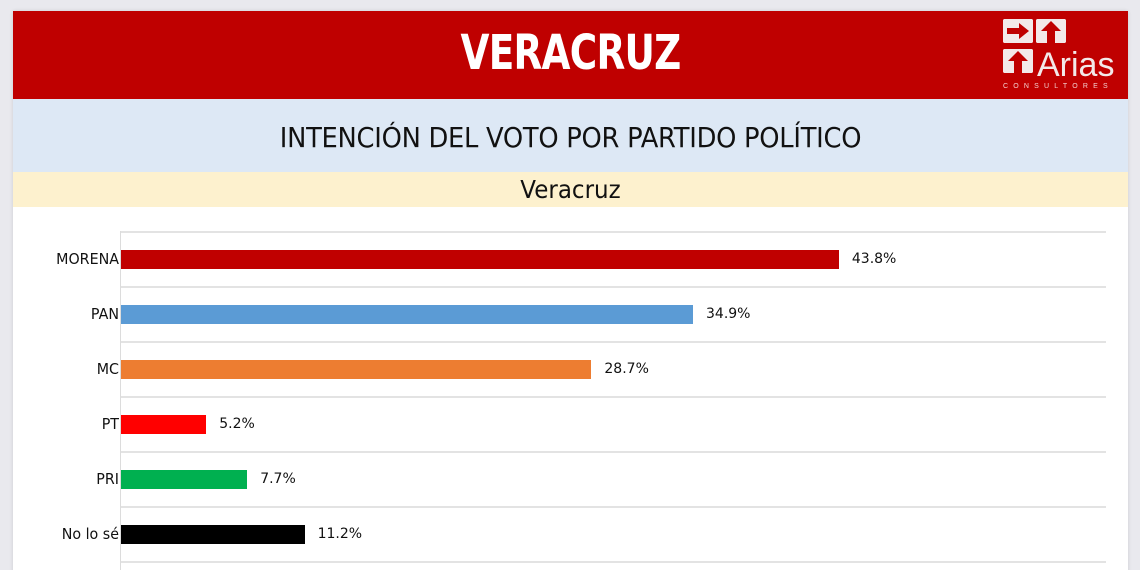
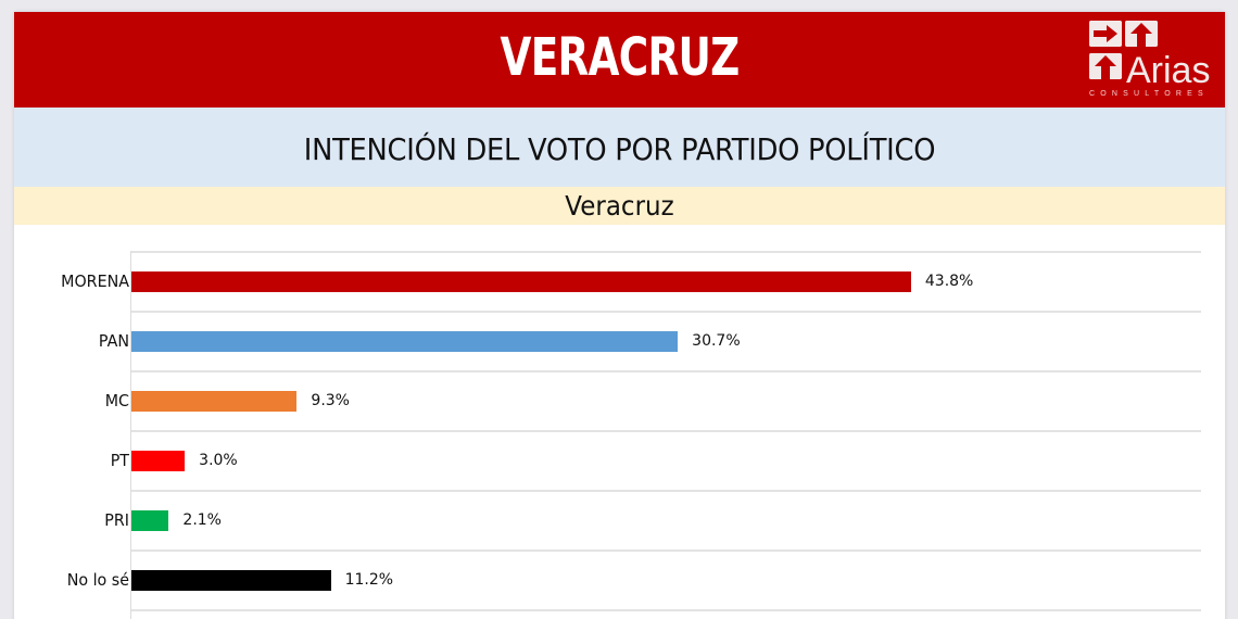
PAN: 34.9% -> 30.7%
MC: 28.7% -> 9.3%
PT: 5.2% -> 3.0%
PRI: 7.7% -> 2.1%
